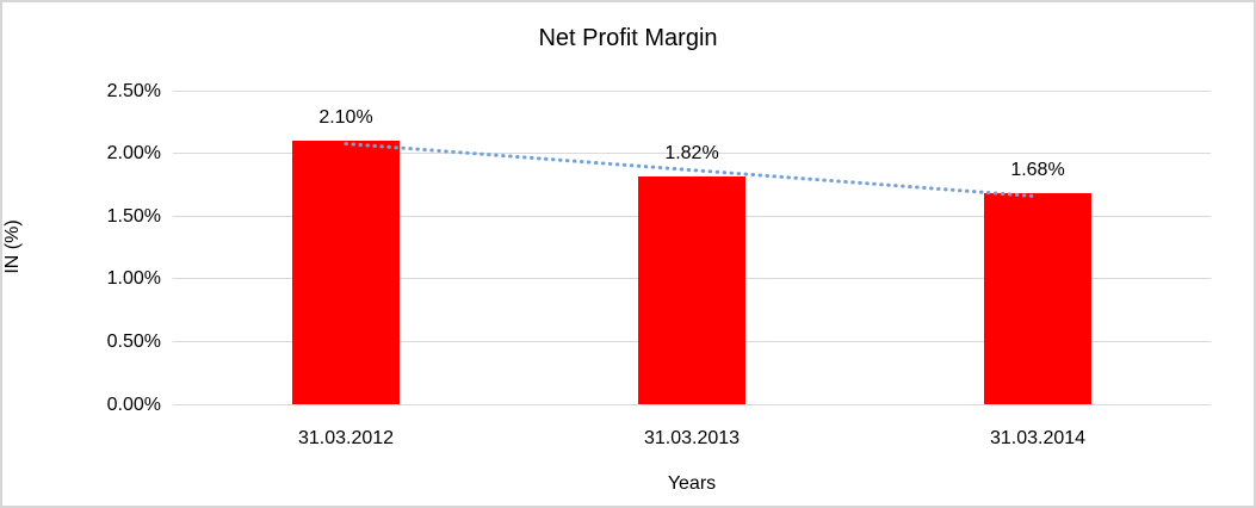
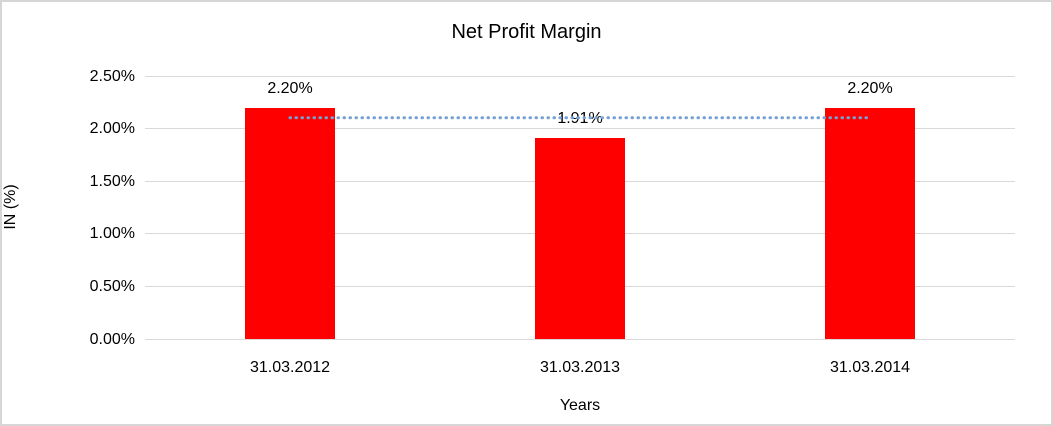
31.03.2012: 2.10% -> 2.20%
31.03.2013: 1.82% -> 1.91%
31.03.2014: 1.68% -> 2.20%
